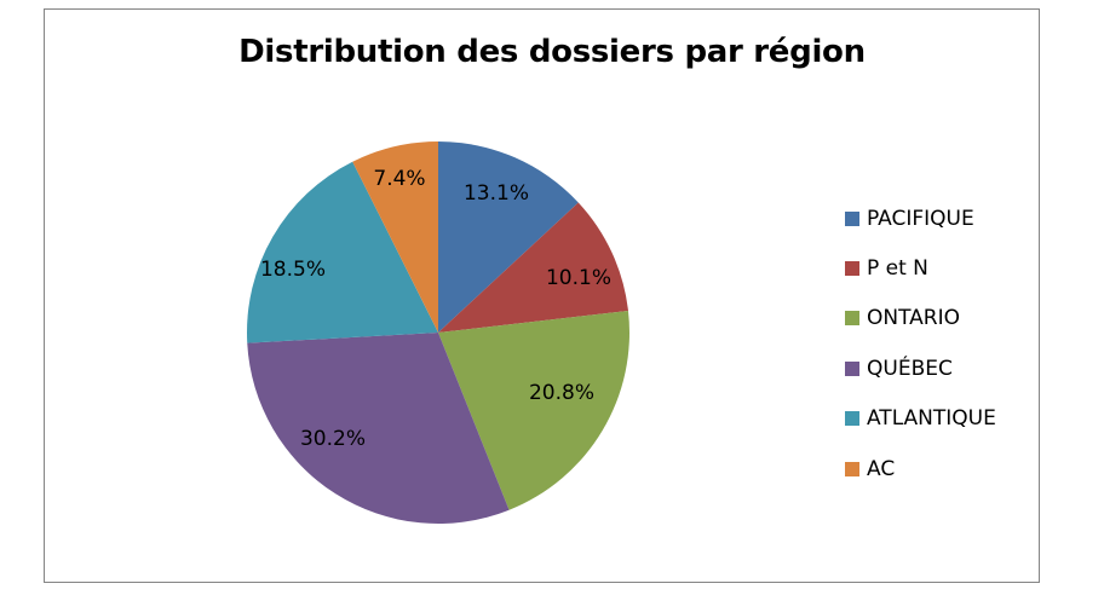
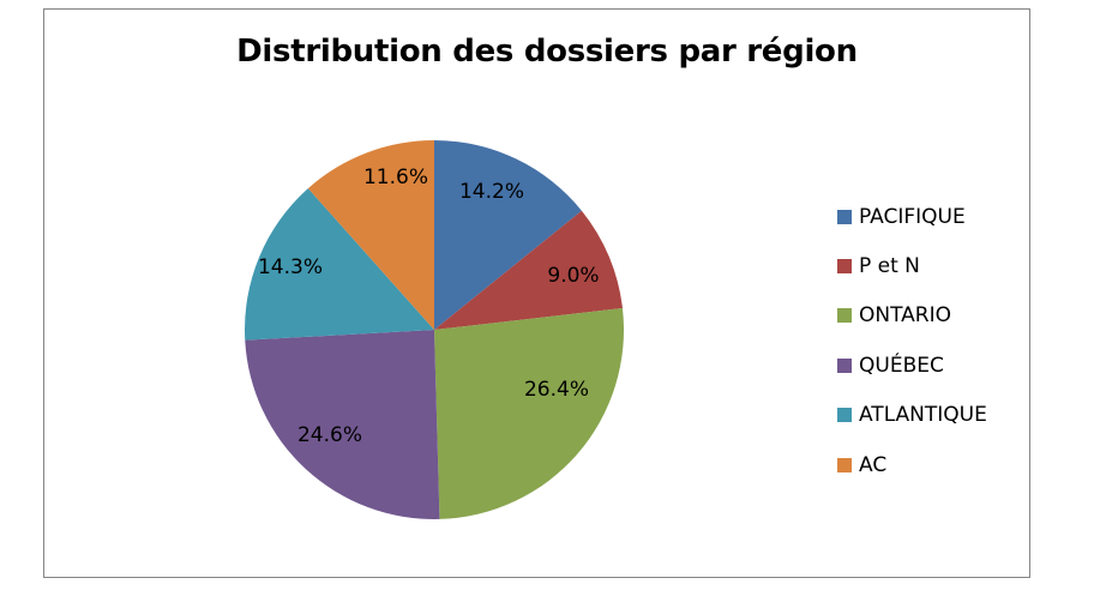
PACIFIQUE: 13.1% -> 14.2%
P et N: 10.1% -> 9.0%
ONTARIO: 20.8% -> 26.4%
QUÉBEC: 30.2% -> 24.6%
ATLANTIQUE: 18.5% -> 14.3%
AC: 7.4% -> 11.6%
